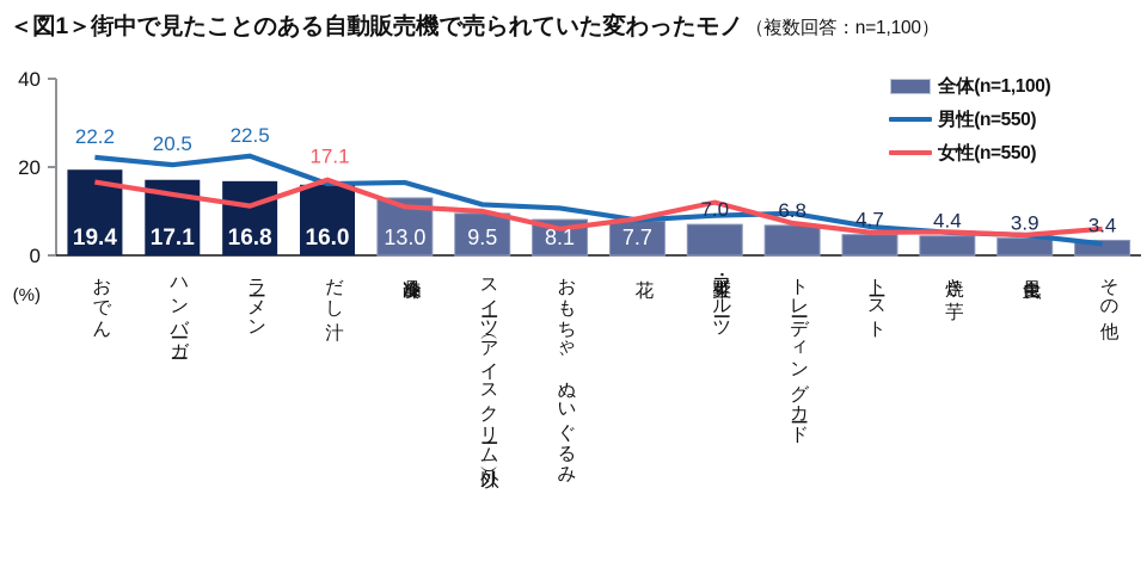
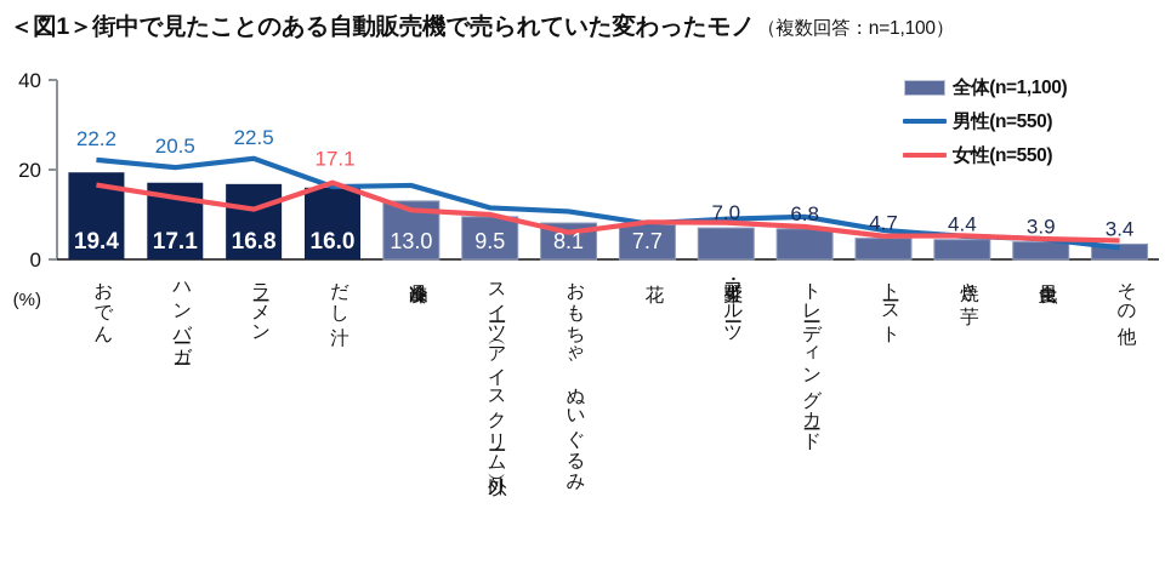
女性(n=550)/生野菜・フルーツ: 12 -> 8
女性(n=550)/その他: 6 -> 4
